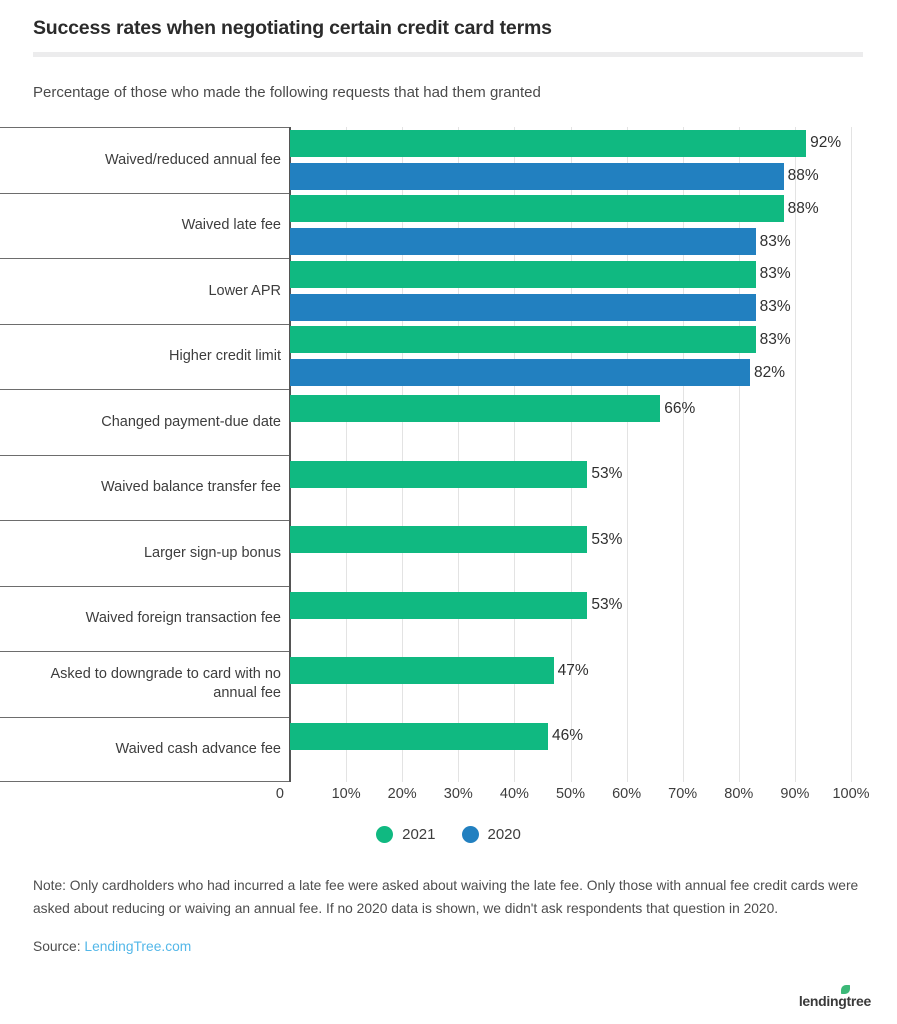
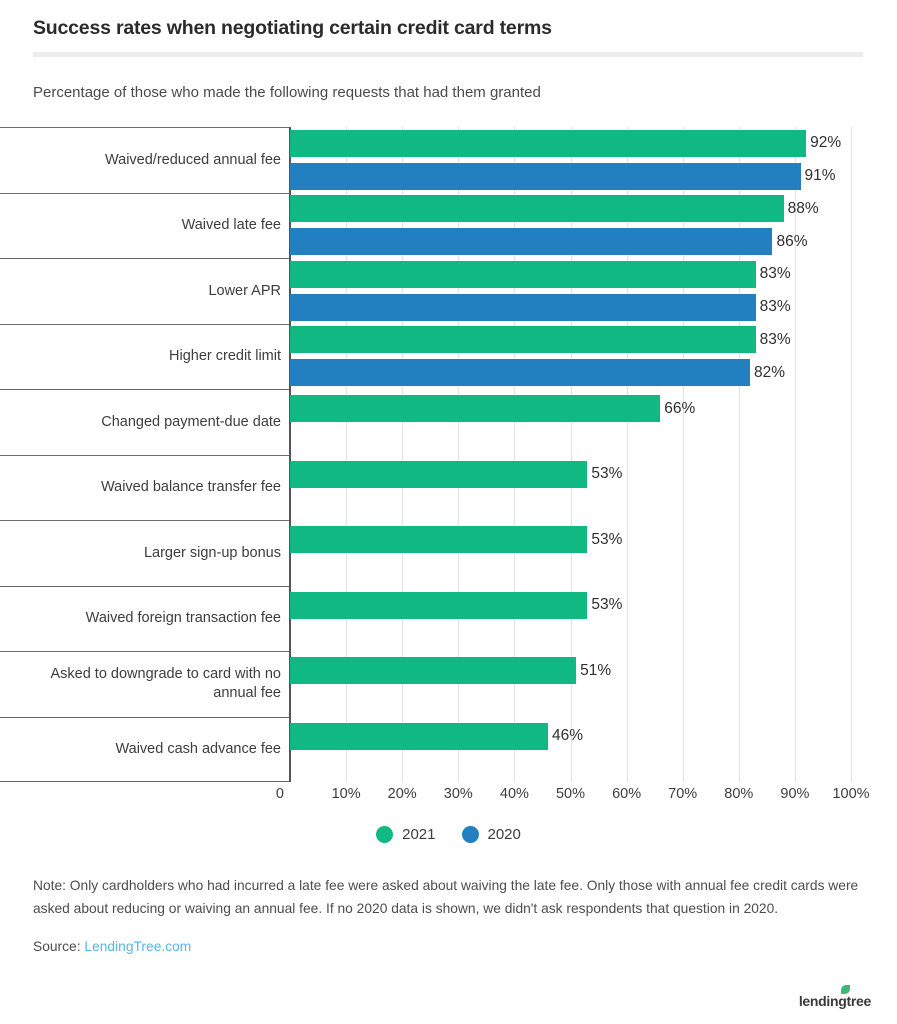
2020/Waived/reduced annual fee: 88% -> 91%
2020/Waived late fee: 83% -> 86%
2021/Asked to downgrade to card with no annual fee: 47% -> 51%
